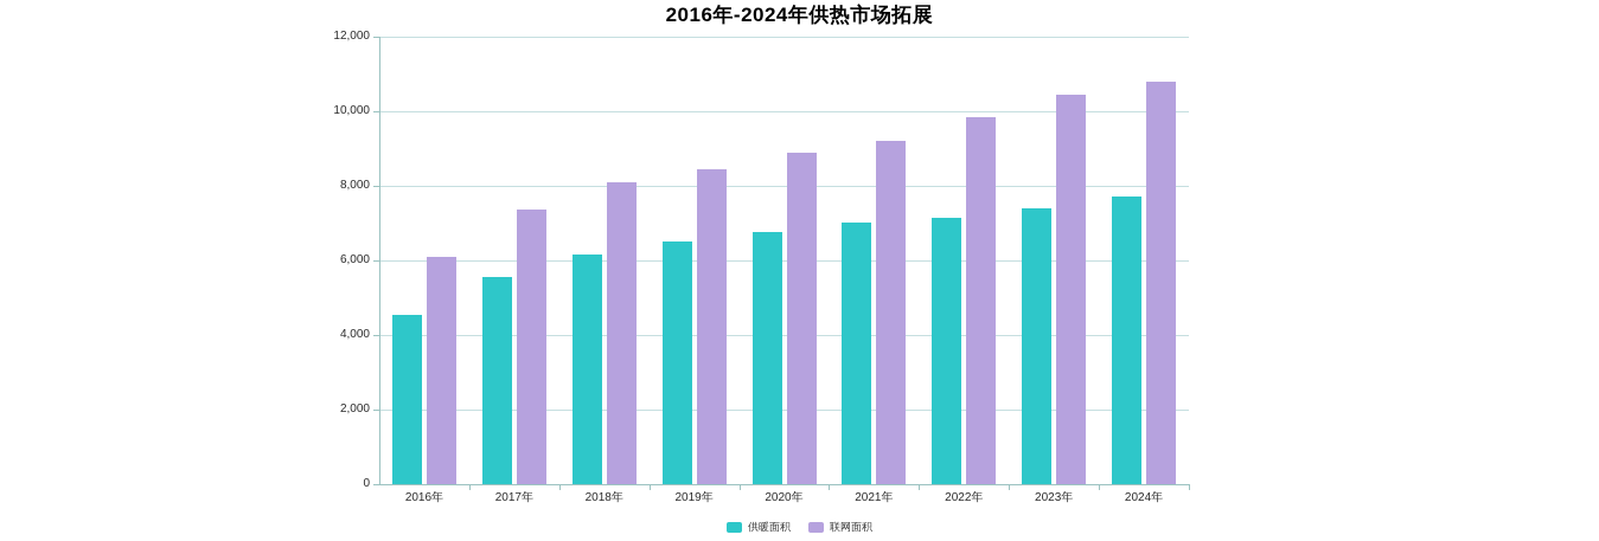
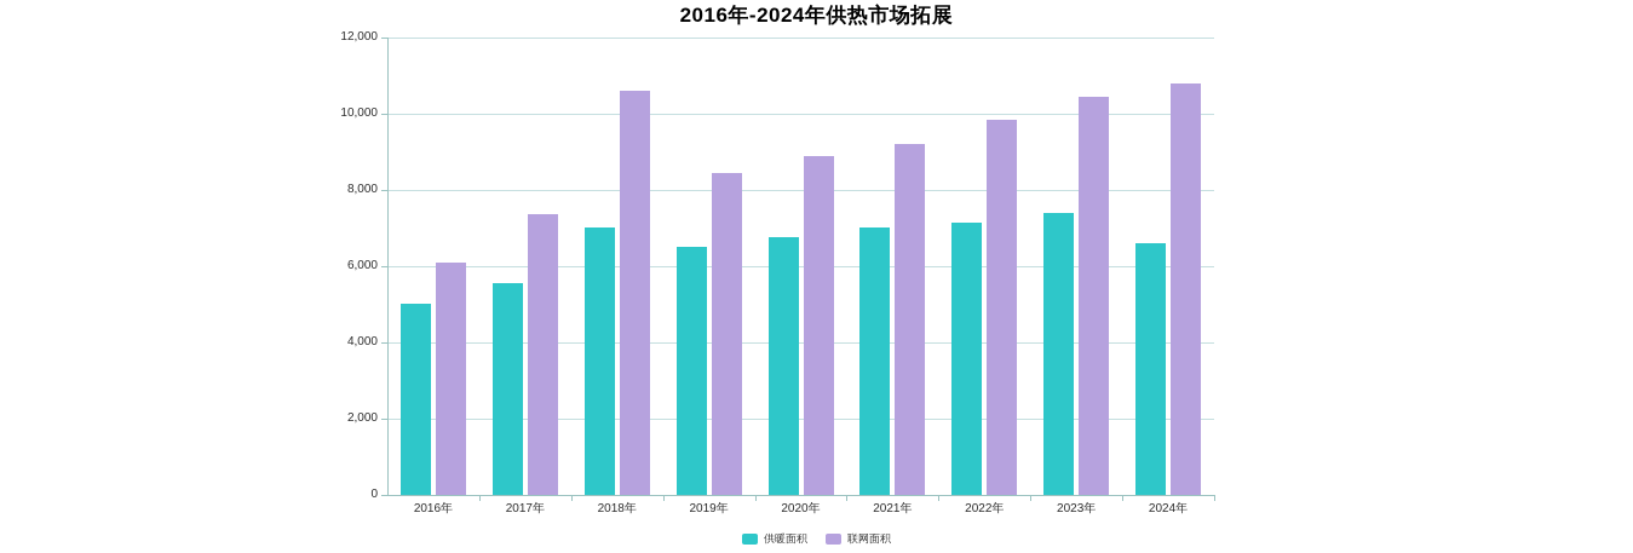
供暖面积/2016年: 4600 -> 5000
供暖面积/2018年: 6200 -> 7000
联网面积/2018年: 8100 -> 10600
供暖面积/2024年: 7700 -> 6600
